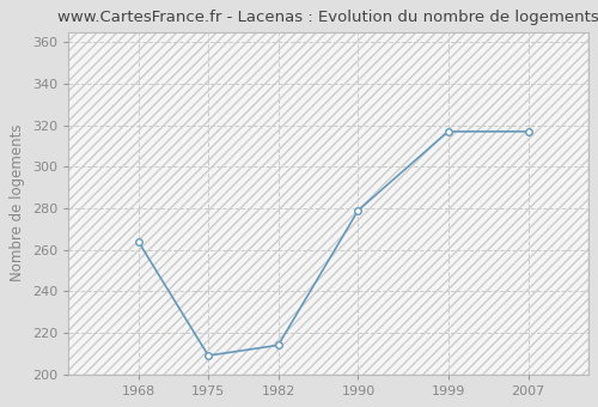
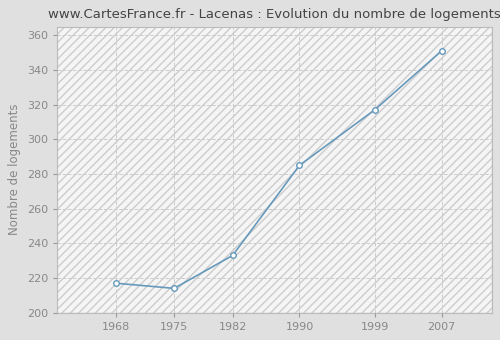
1968: 264 -> 217
1975: 209 -> 214
1982: 214 -> 233
1990: 279 -> 285
2007: 317 -> 351
